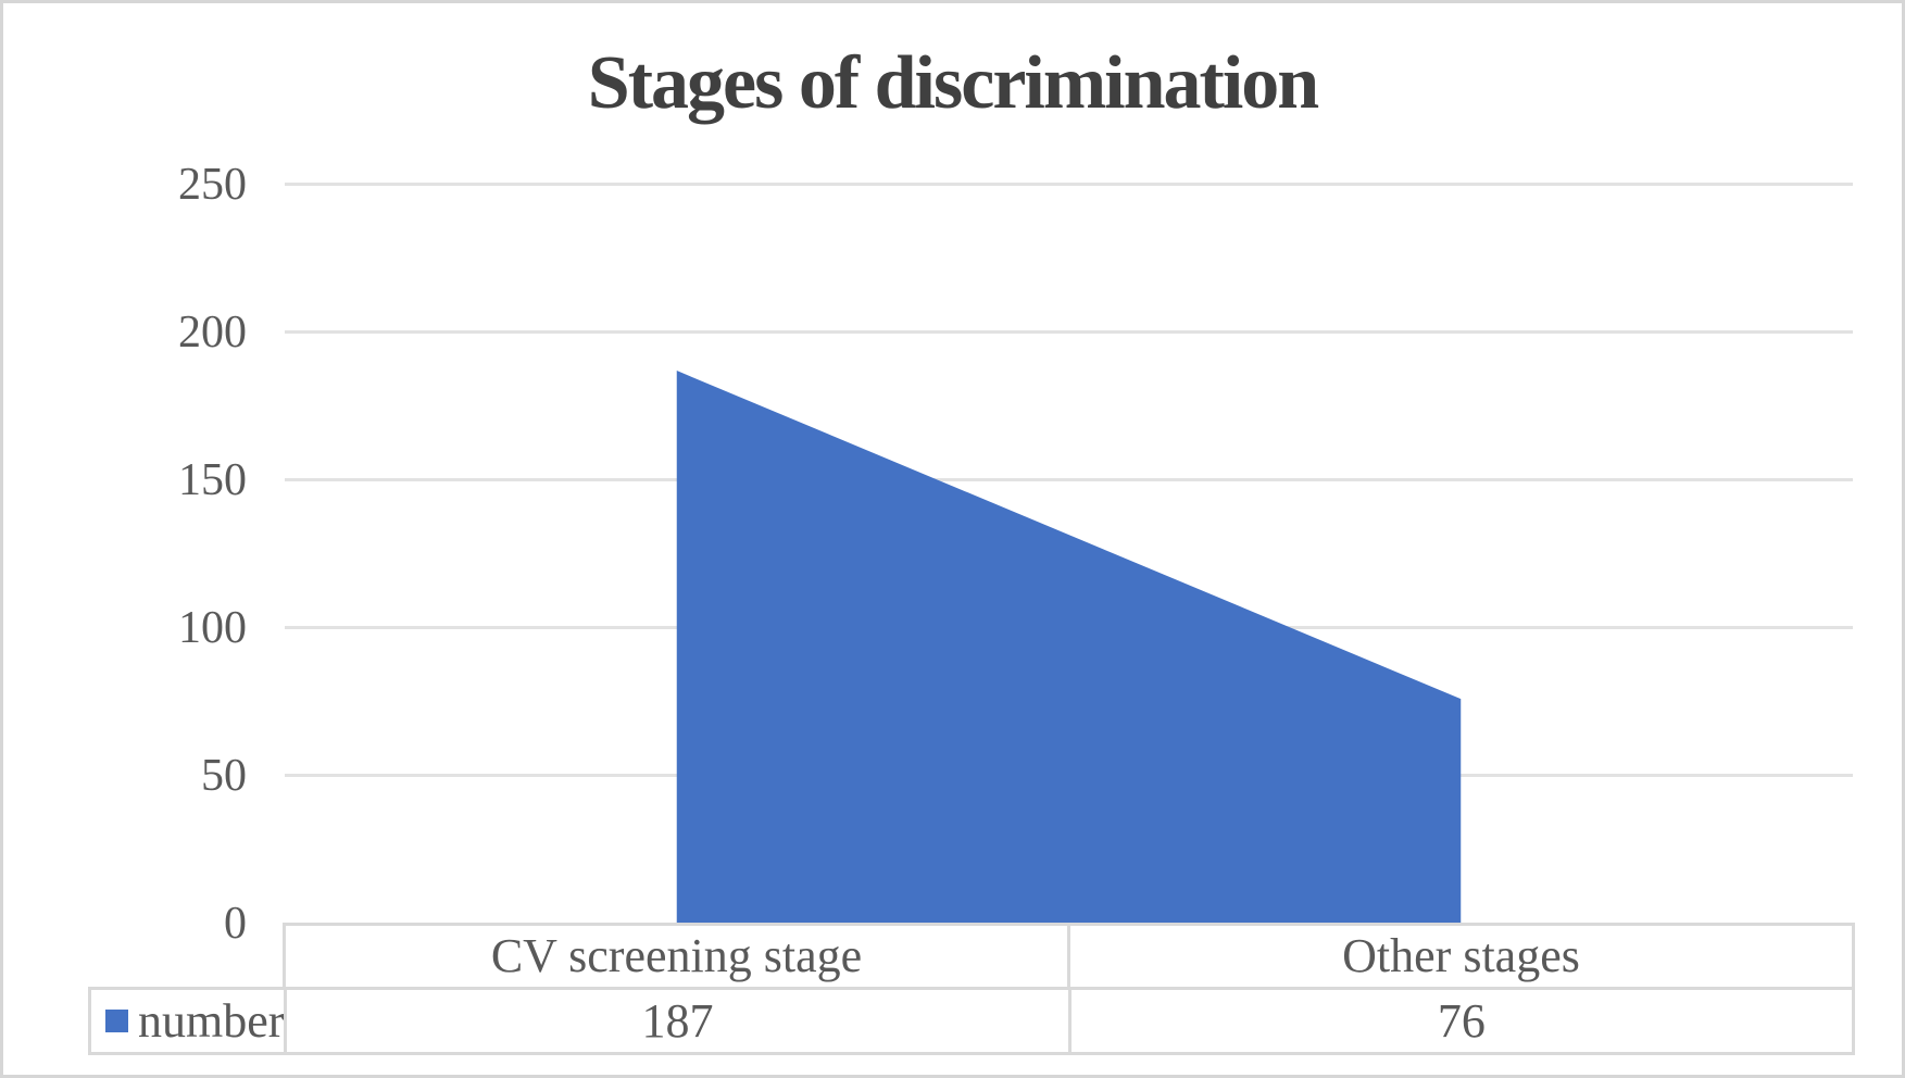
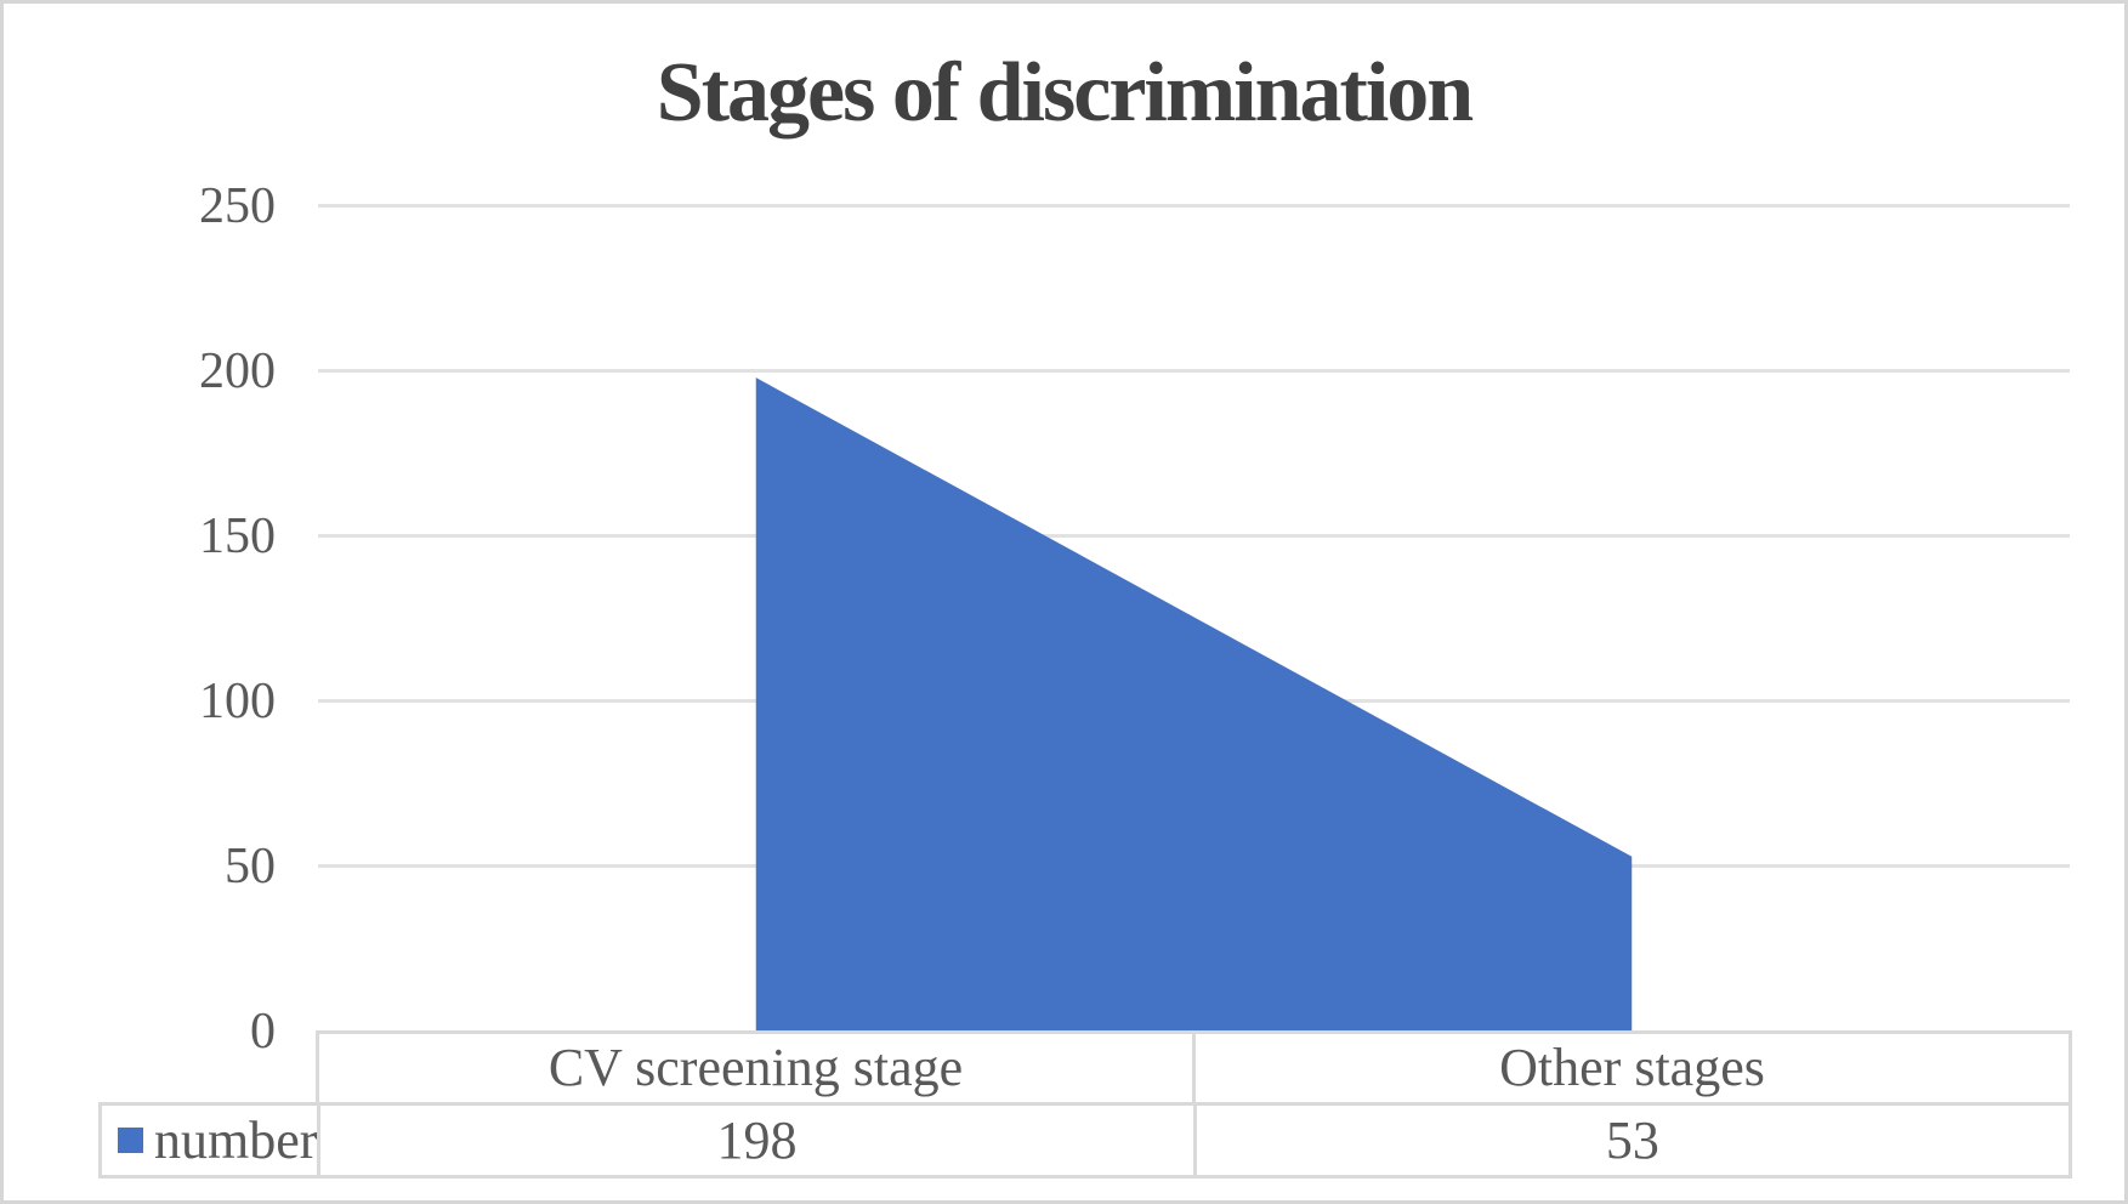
CV screening stage: 187 -> 198
Other stages: 76 -> 53
